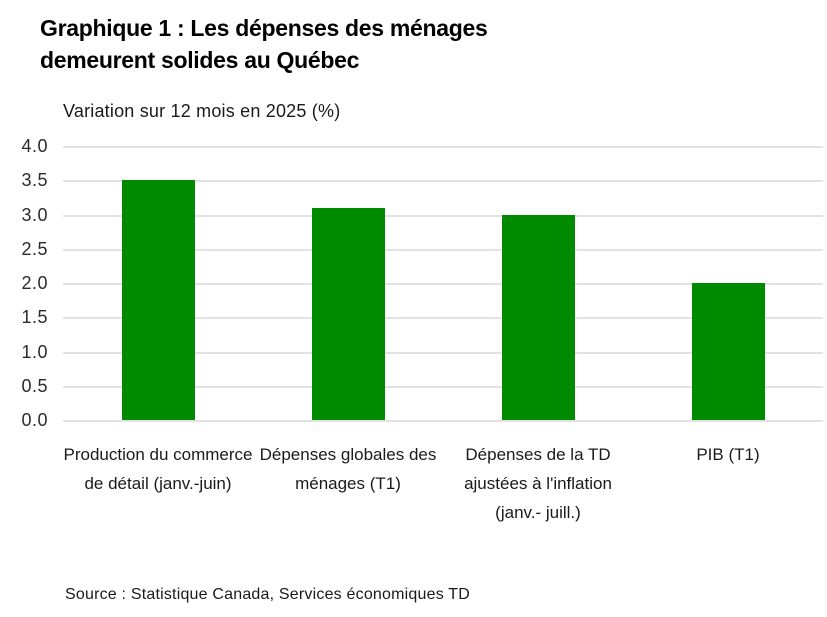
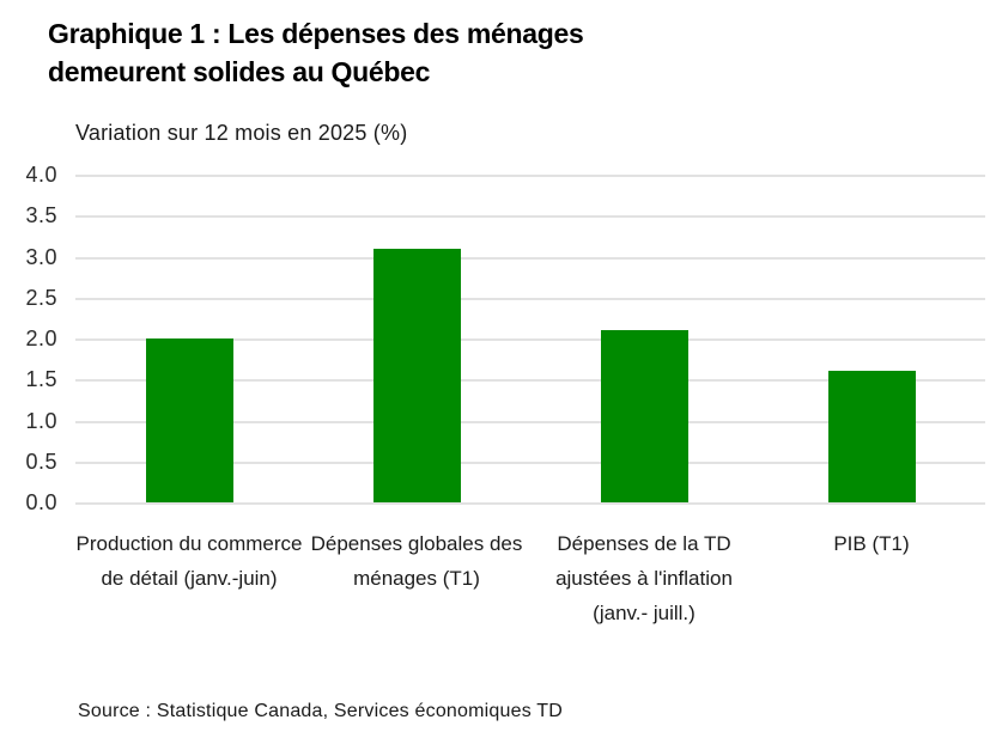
Production du commerce de détail (janv.-juin): 3.5 -> 2.0
Dépenses de la TD ajustées à l'inflation (janv.- juill.): 3.0 -> 2.1
PIB (T1): 2.0 -> 1.6
